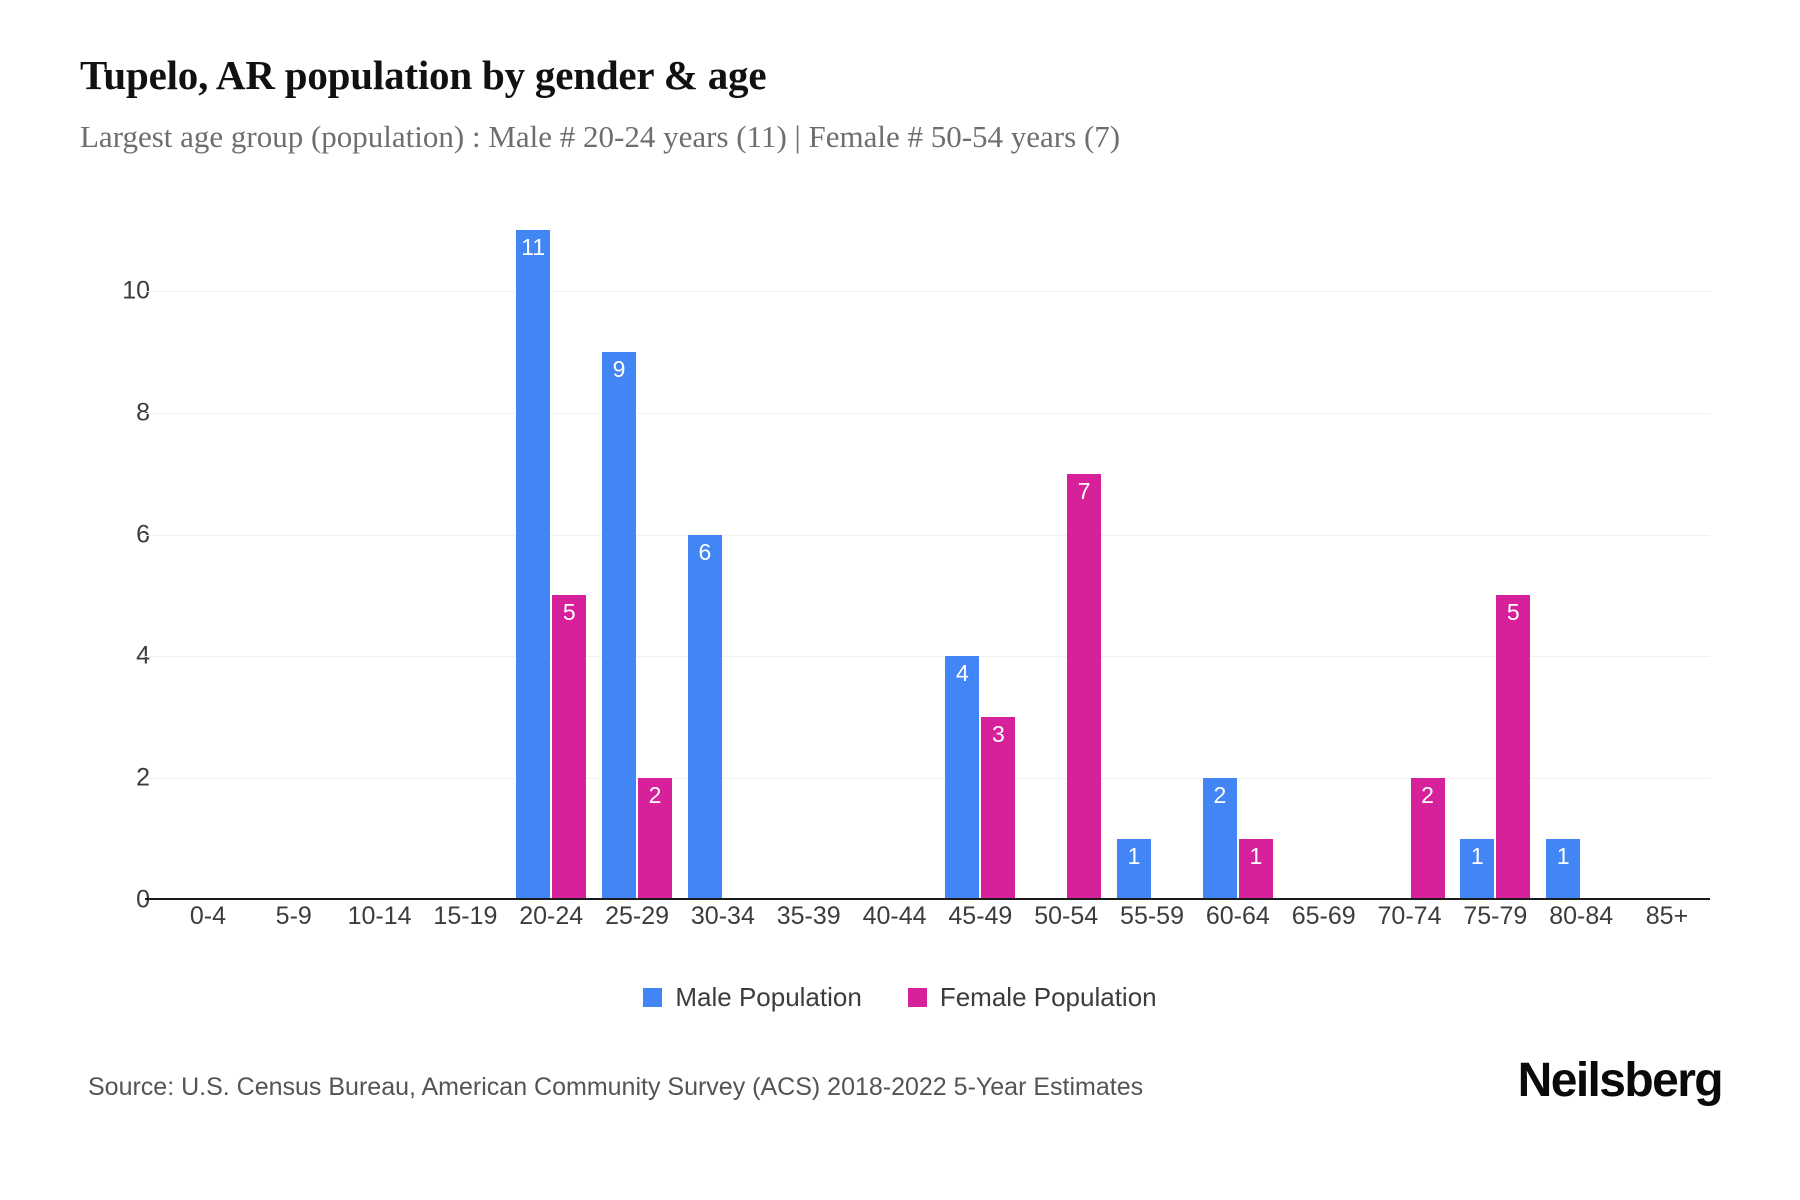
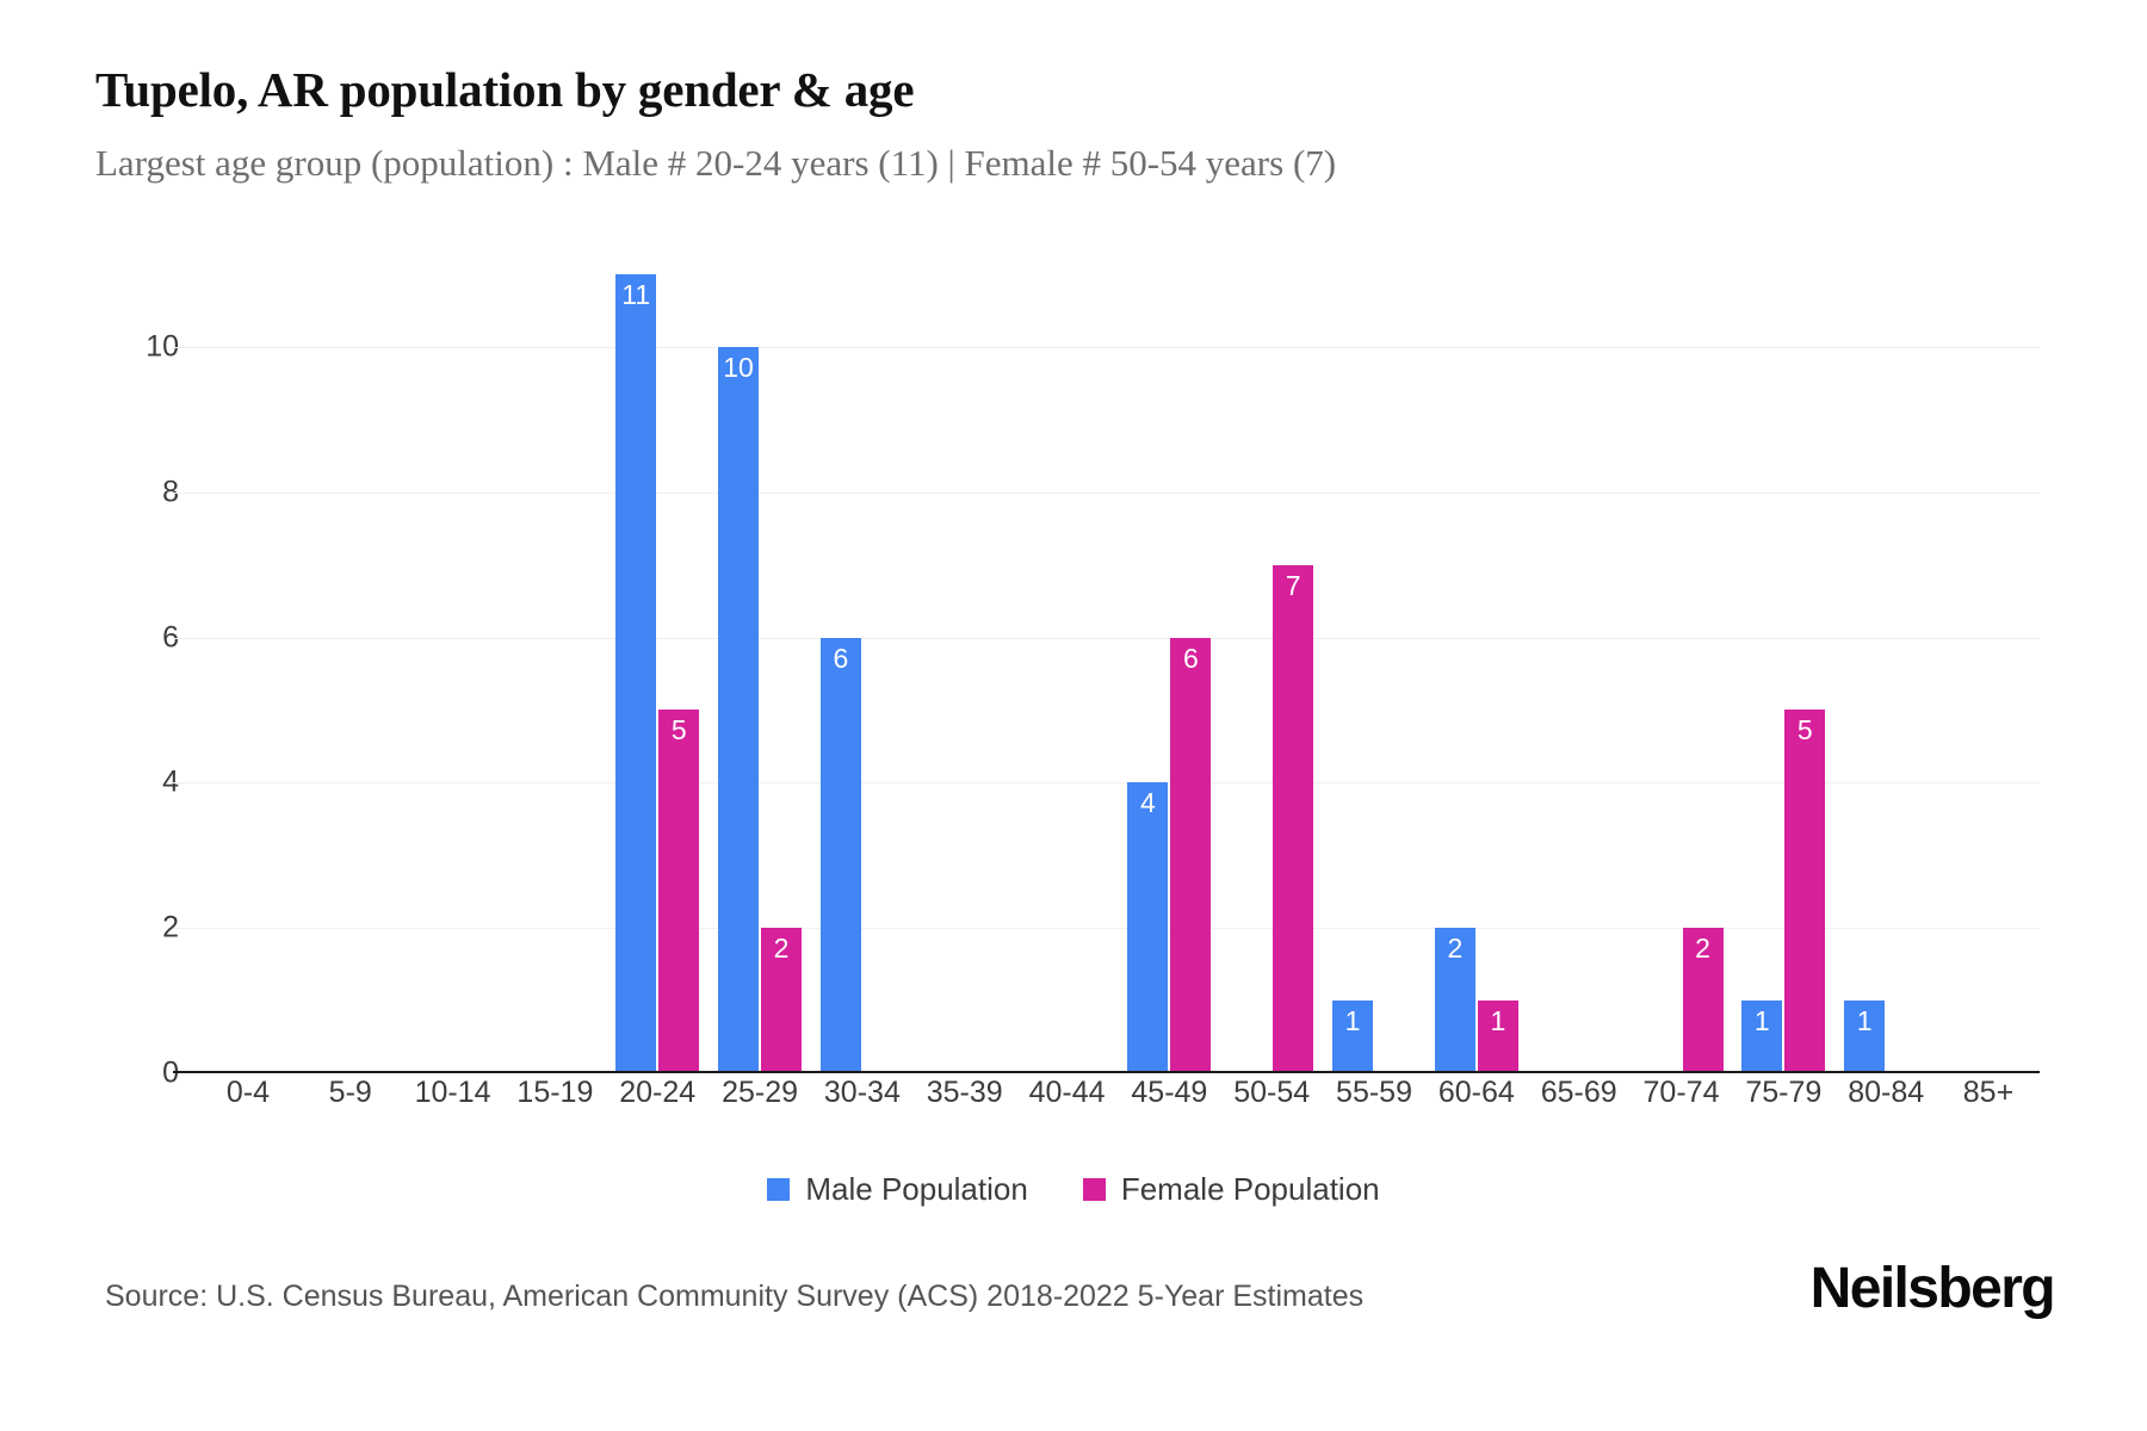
Male Population/25-29: 9 -> 10
Female Population/45-49: 3 -> 6
